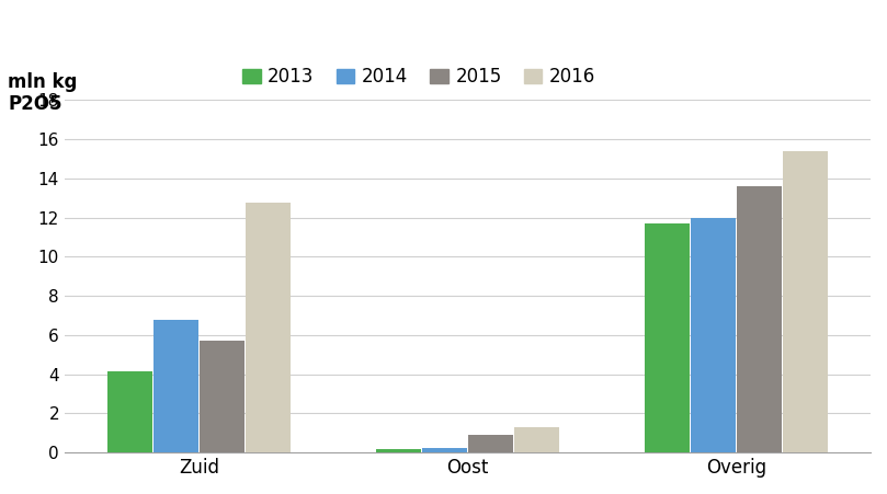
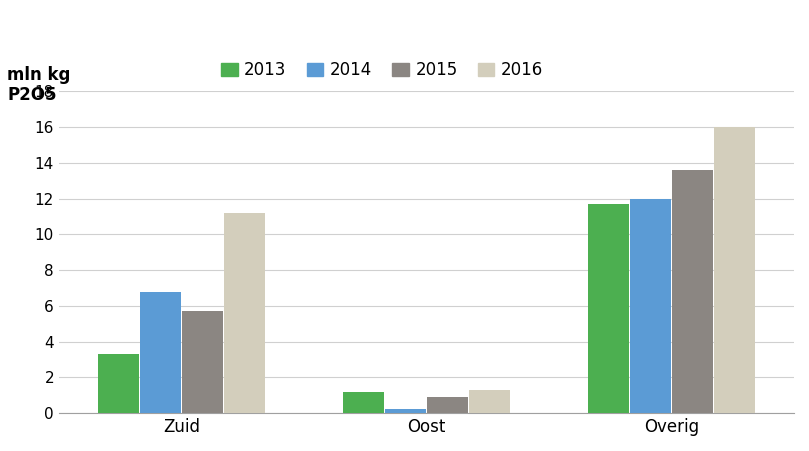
2013/Zuid: 4.2 -> 3.3
2016/Zuid: 12.8 -> 11.2
2013/Oost: 0.2 -> 1.2
2016/Overig: 15.4 -> 16.0
